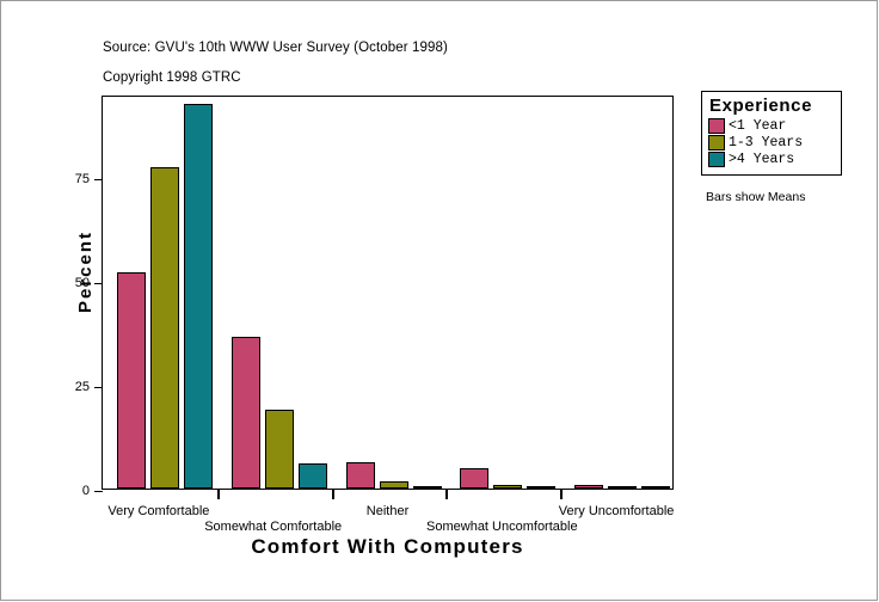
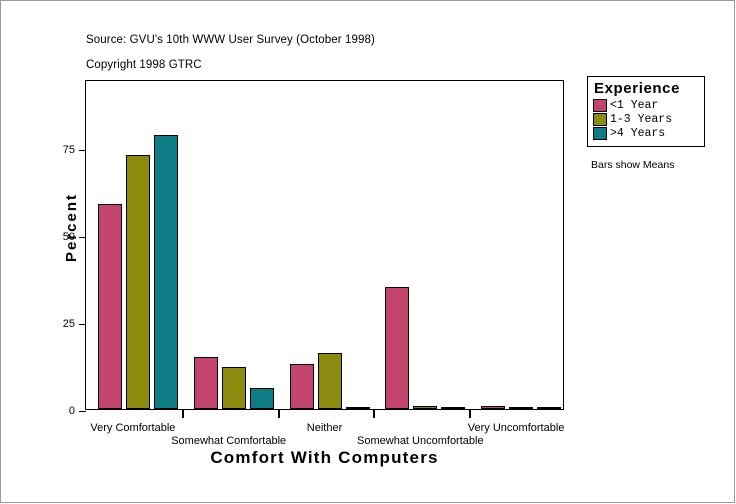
<1 Year/Very Comfortable: 52 -> 59
1-3 Years/Very Comfortable: 78 -> 73
>4 Years/Very Comfortable: 93 -> 79
<1 Year/Somewhat Comfortable: 36 -> 15
1-3 Years/Somewhat Comfortable: 19 -> 12
<1 Year/Neither: 6 -> 13
1-3 Years/Neither: 2 -> 16
<1 Year/Somewhat Uncomfortable: 5 -> 35
